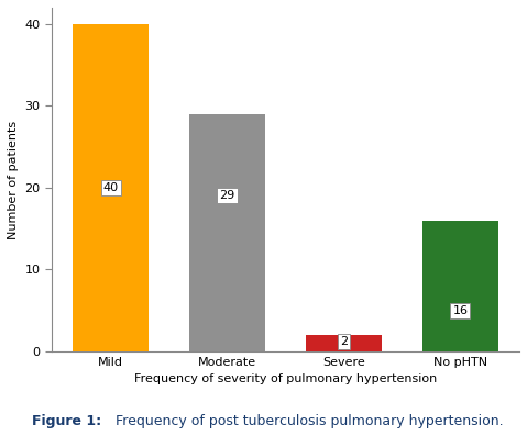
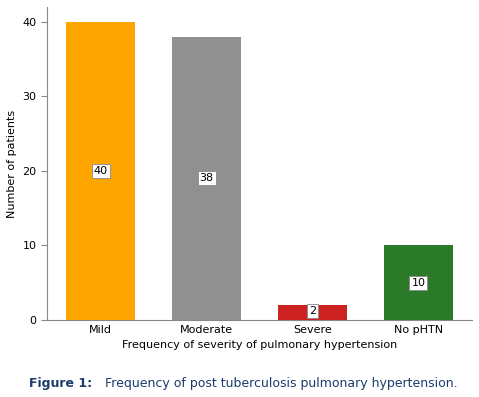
Moderate: 29 -> 38
No pHTN: 16 -> 10
